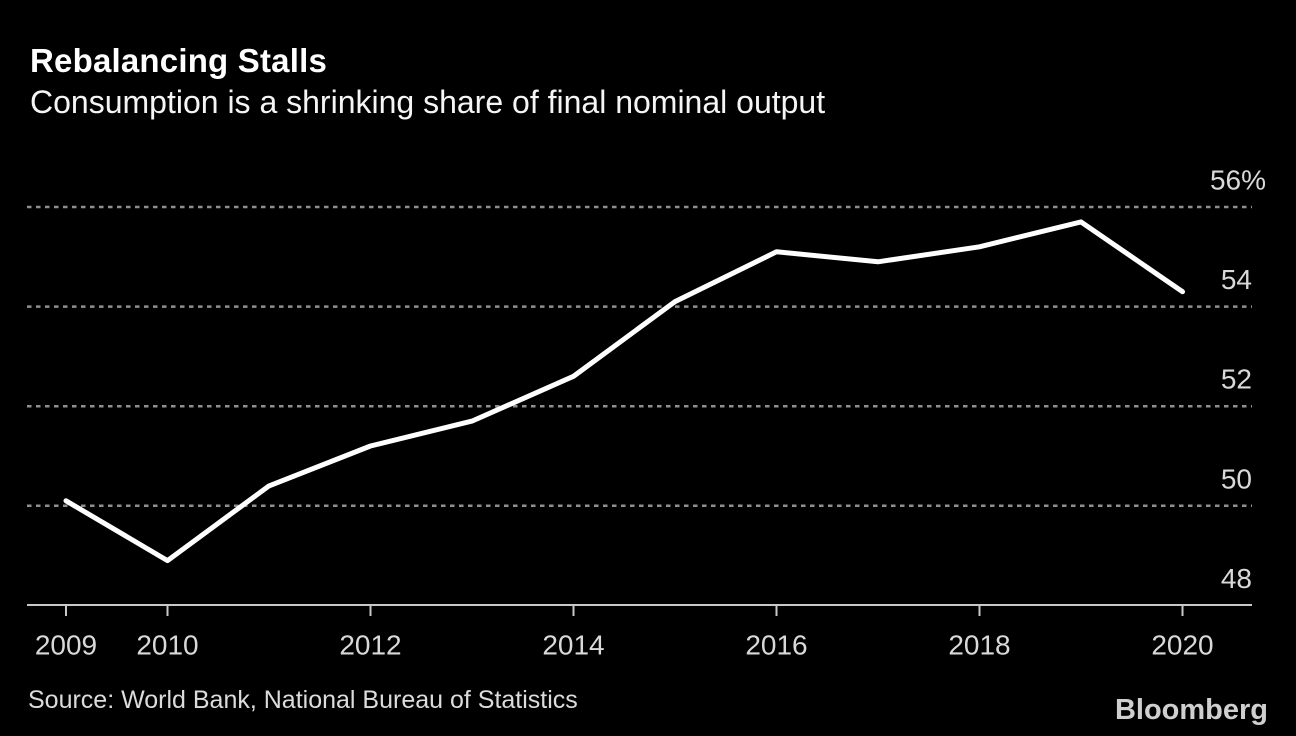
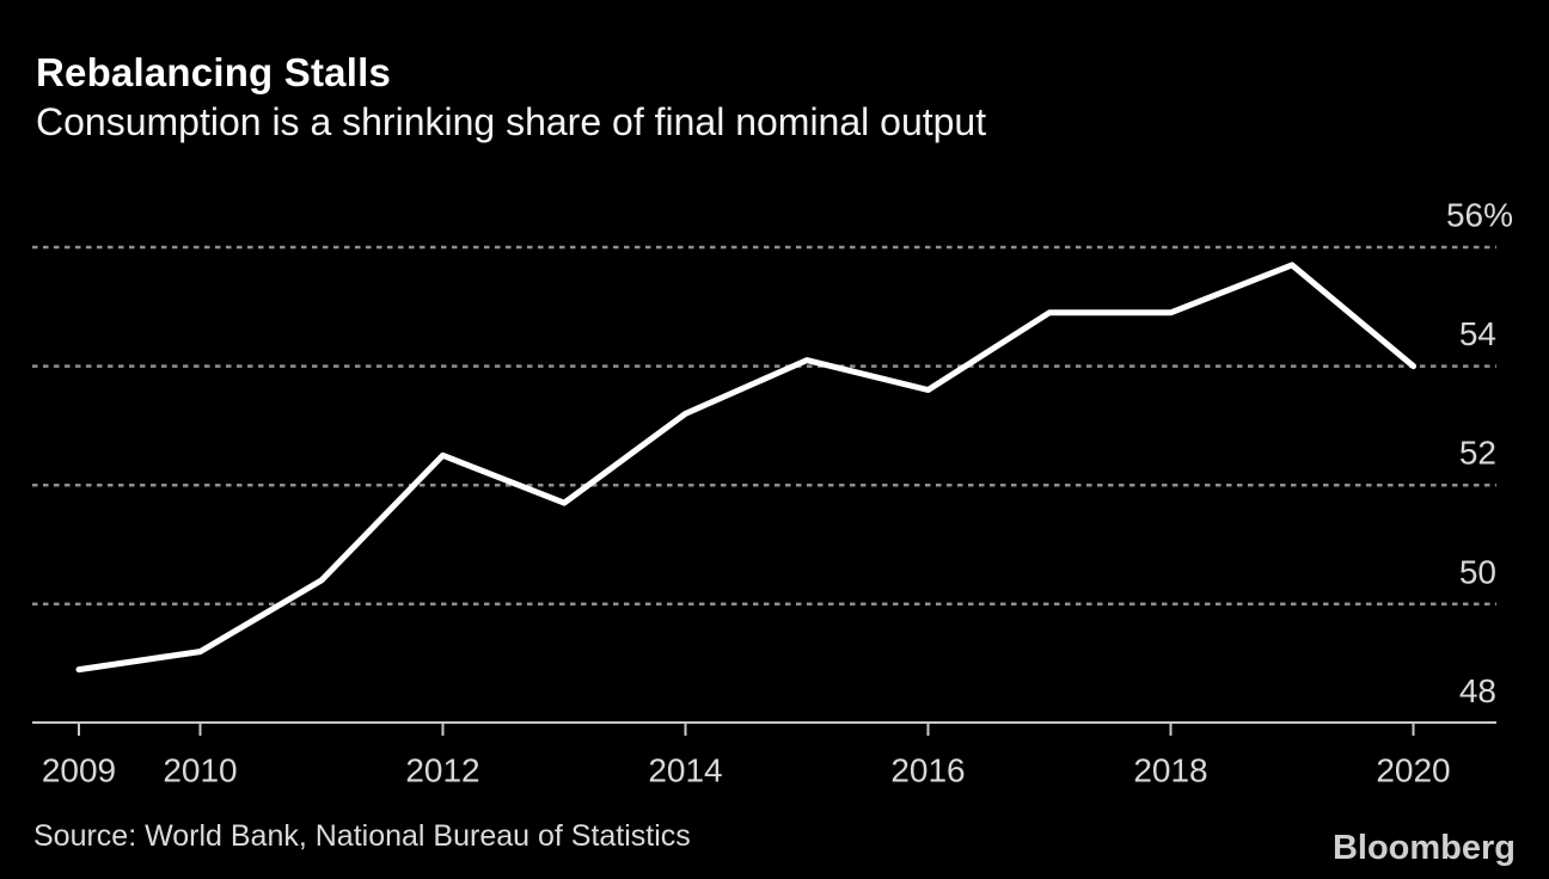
2009: 50.1 -> 48.9
2010: 48.9 -> 49.2
2012: 51.2 -> 52.5
2014: 52.6 -> 53.2
2016: 55.1 -> 53.6
2018: 55.2 -> 54.9
2020: 54.3 -> 54.0
